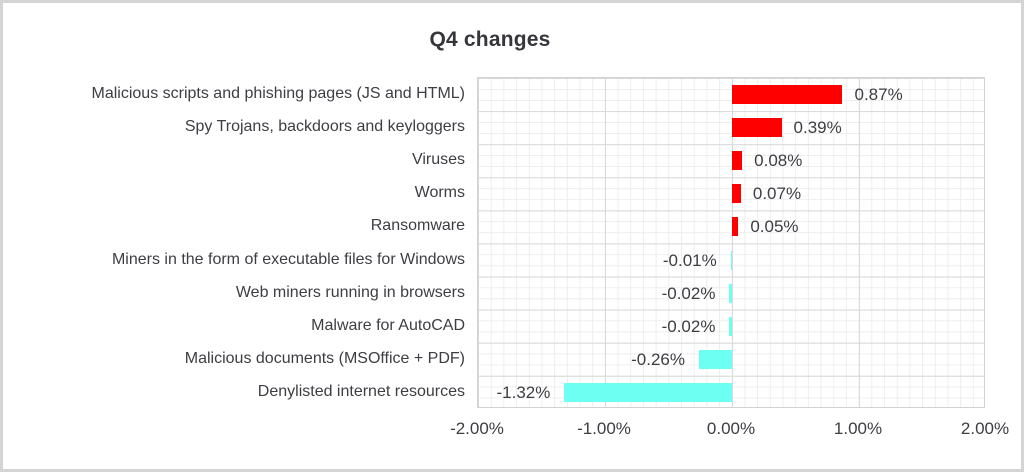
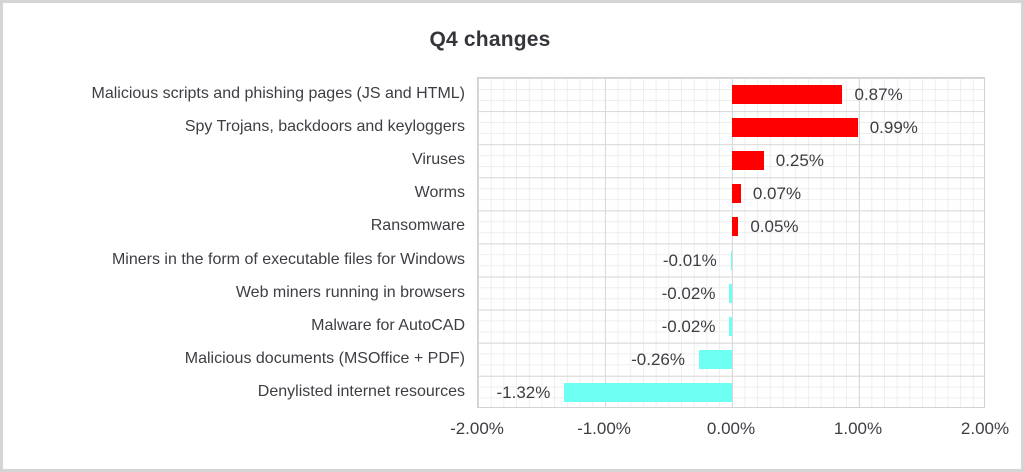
Spy Trojans, backdoors and keyloggers: 0.39% -> 0.99%
Viruses: 0.08% -> 0.25%
